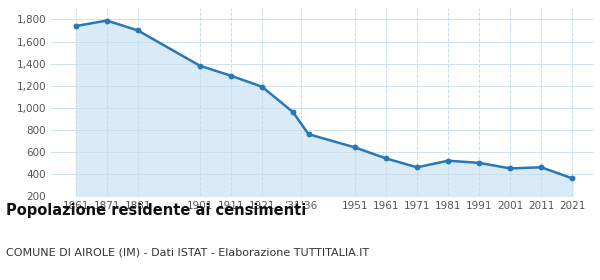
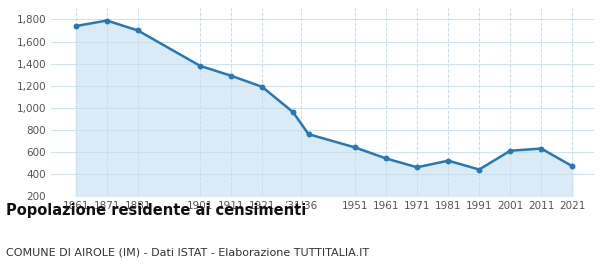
1991: 500 -> 440
2001: 450 -> 610
2011: 460 -> 630
2021: 360 -> 470
